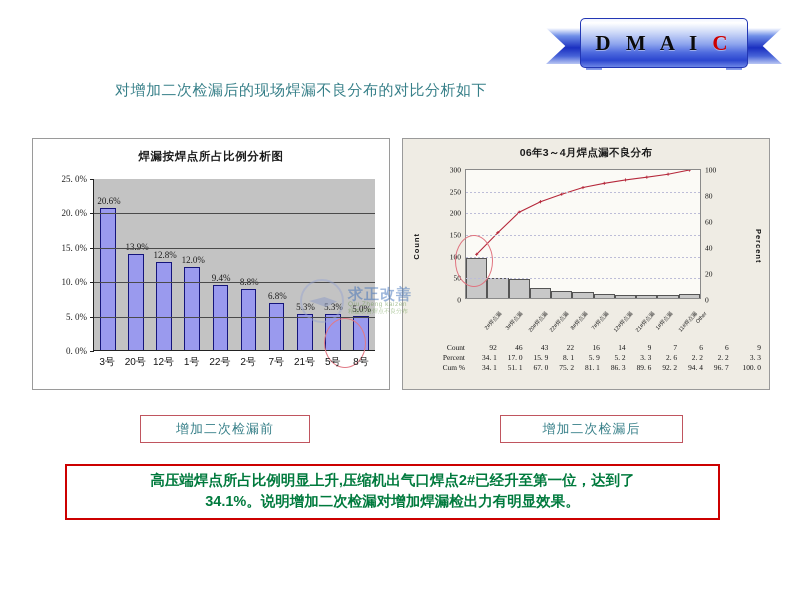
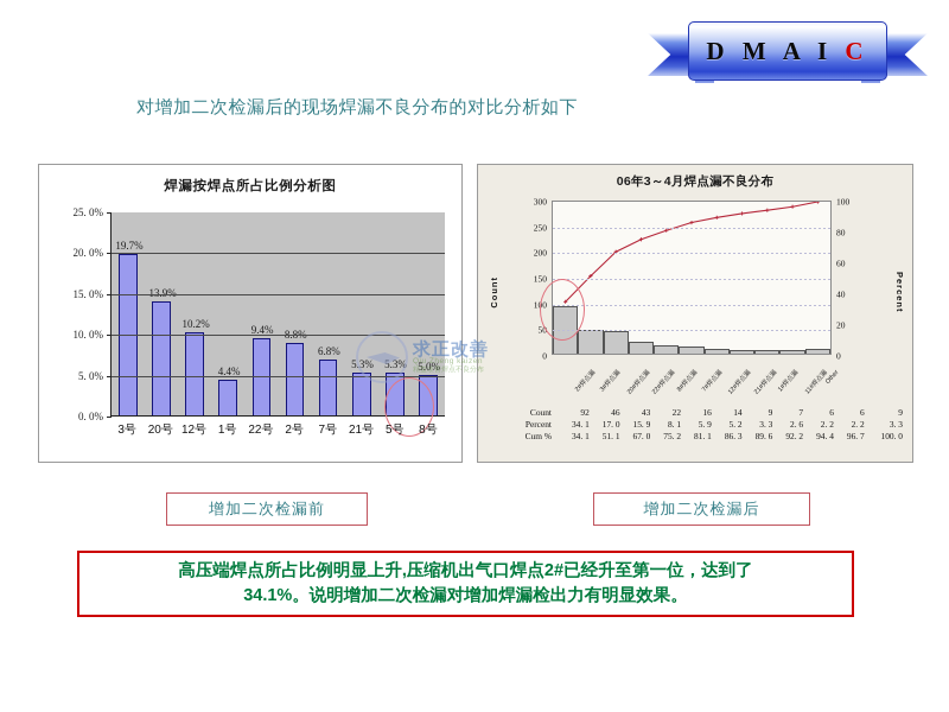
焊漏按焊点所占比例分析图/3号: 20.6% -> 19.7%
焊漏按焊点所占比例分析图/12号: 12.8% -> 10.2%
焊漏按焊点所占比例分析图/1号: 12.0% -> 4.4%
